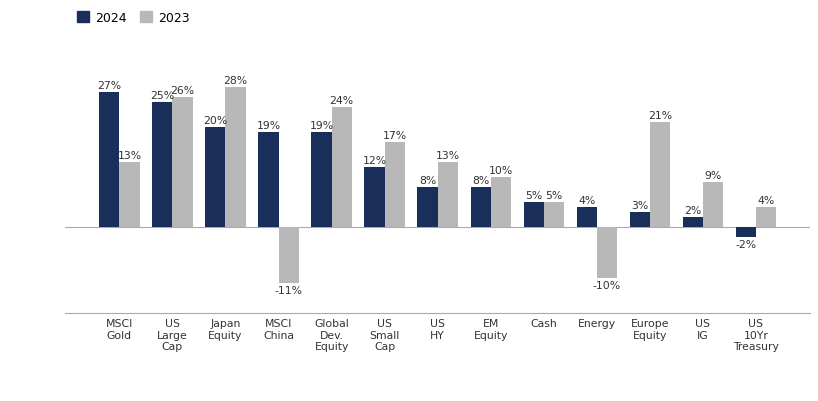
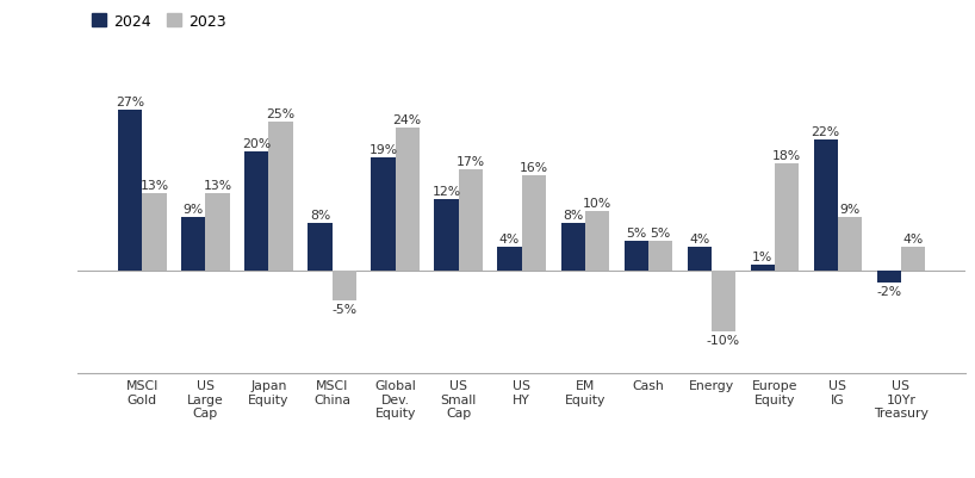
2024/US Large Cap: 25% -> 9%
2023/US Large Cap: 26% -> 13%
2023/Japan Equity: 28% -> 25%
2024/MSCI China: 19% -> 8%
2023/MSCI China: -11% -> -5%
2024/US HY: 8% -> 4%
2023/US HY: 13% -> 16%
2024/Europe Equity: 3% -> 1%
2023/Europe Equity: 21% -> 18%
2024/US IG: 2% -> 22%
